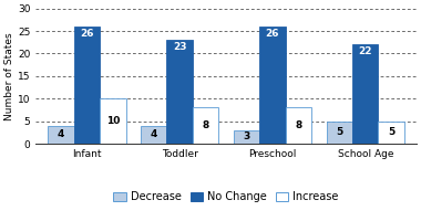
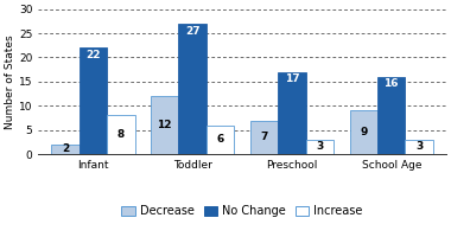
Decrease/Infant: 4 -> 2
No Change/Infant: 26 -> 22
Increase/Infant: 10 -> 8
Decrease/Toddler: 4 -> 12
No Change/Toddler: 23 -> 27
Increase/Toddler: 8 -> 6
Decrease/Preschool: 3 -> 7
No Change/Preschool: 26 -> 17
Increase/Preschool: 8 -> 3
Decrease/School Age: 5 -> 9
No Change/School Age: 22 -> 16
Increase/School Age: 5 -> 3
